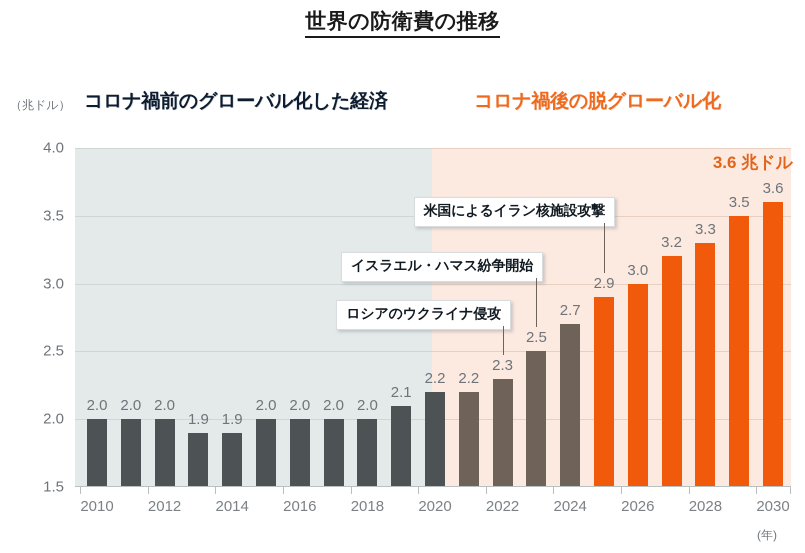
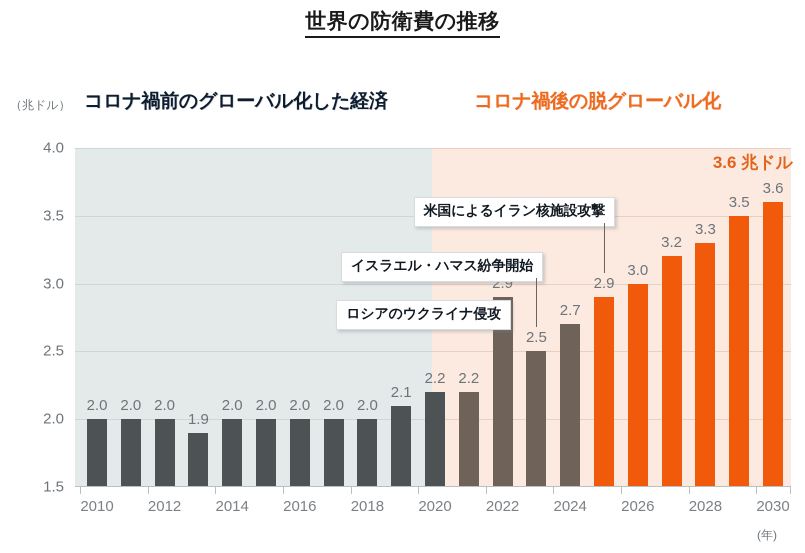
2014: 1.9 -> 2.0
2022: 2.3 -> 2.9
